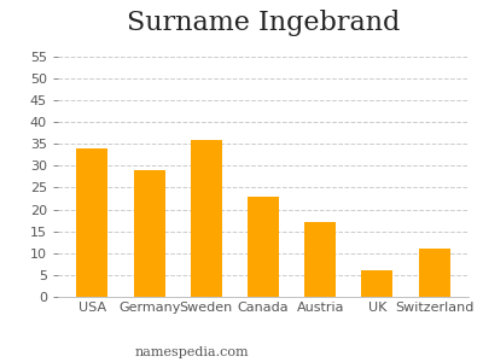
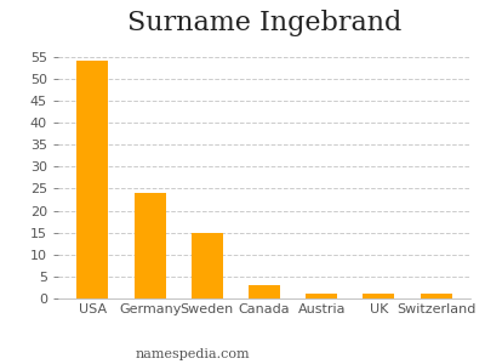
USA: 34 -> 54
Germany: 29 -> 24
Sweden: 36 -> 15
Canada: 23 -> 3
Austria: 17 -> 1
UK: 6 -> 1
Switzerland: 11 -> 1
